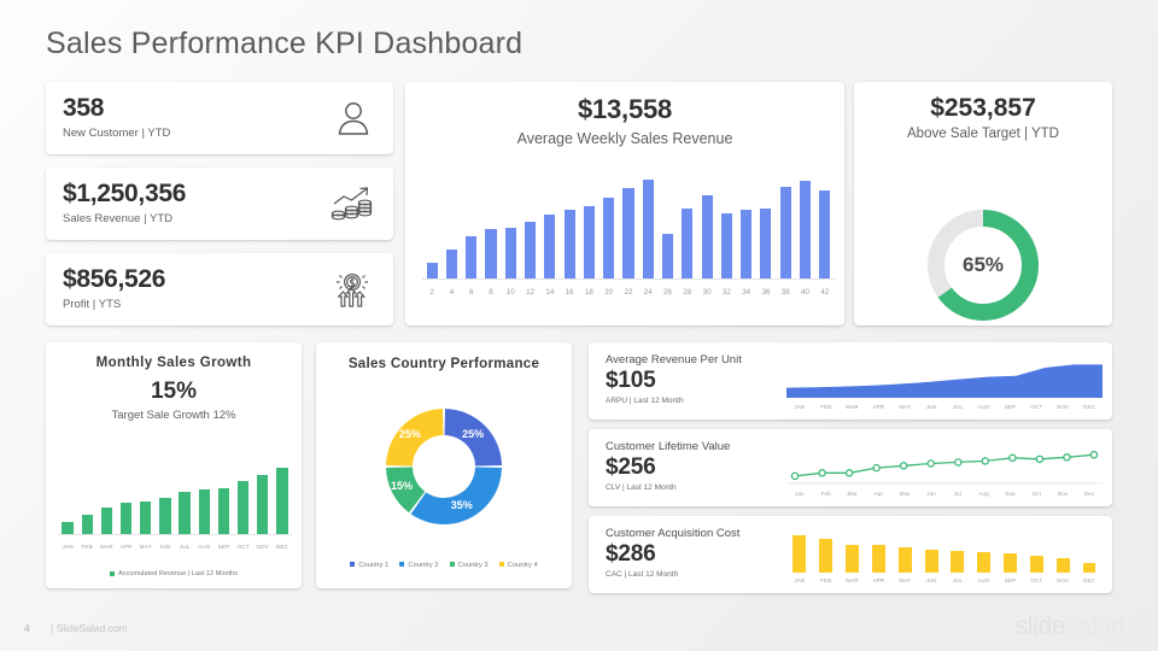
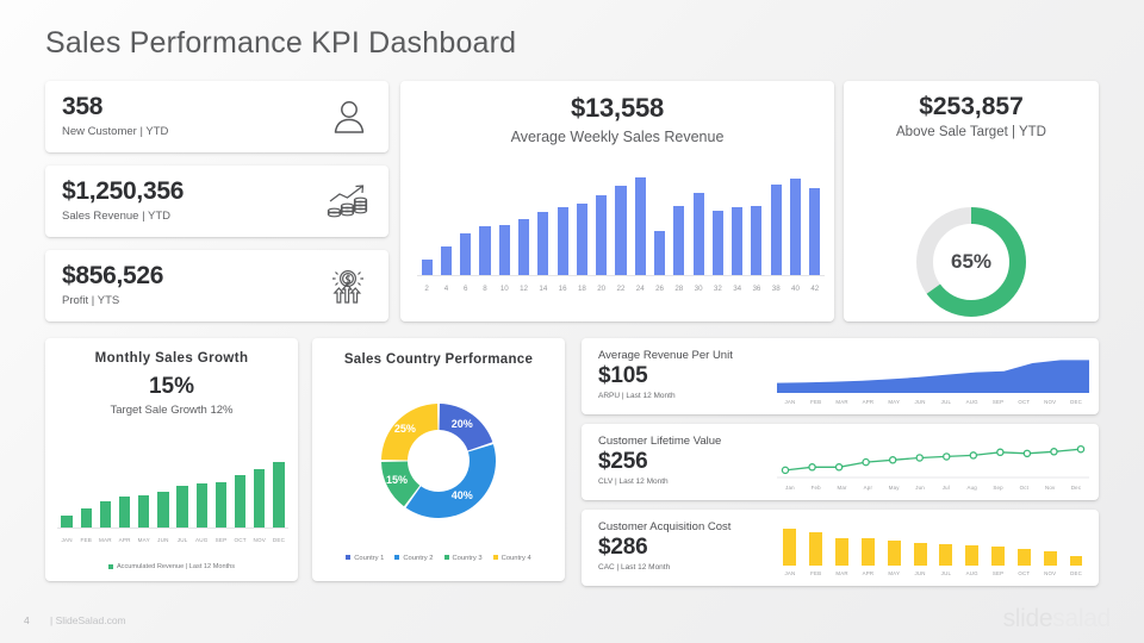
Sales Country Performance/Country 1: 25% -> 20%
Sales Country Performance/Country 2: 35% -> 40%
